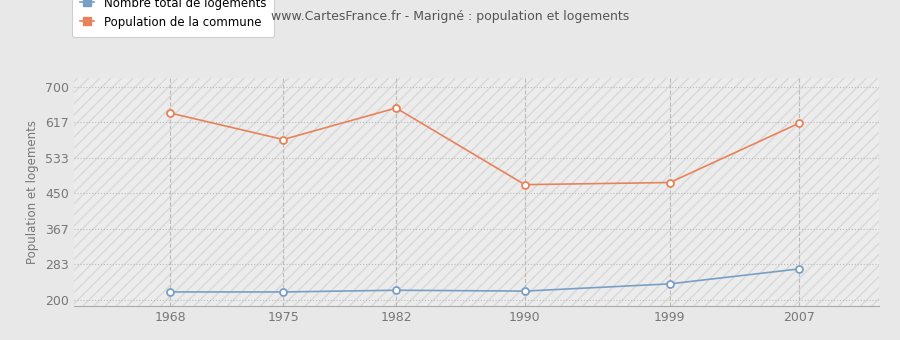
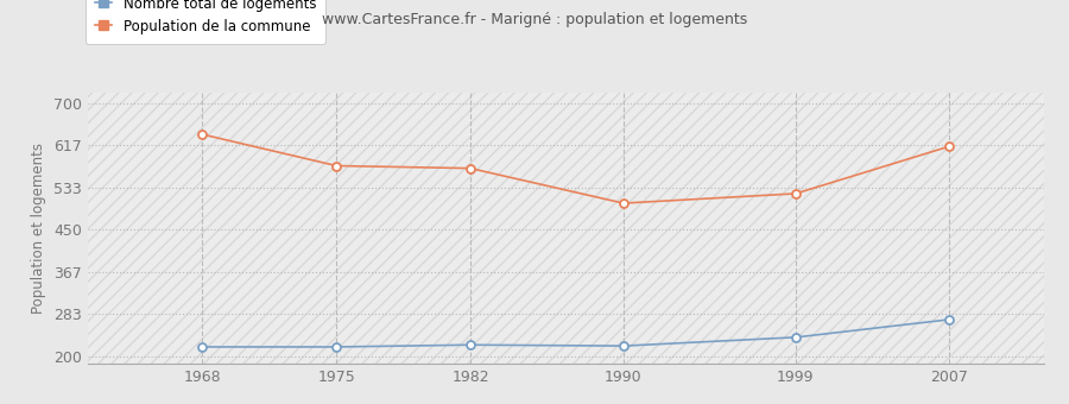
Population de la commune/1982: 650 -> 571
Population de la commune/1990: 470 -> 502
Population de la commune/1999: 475 -> 521
